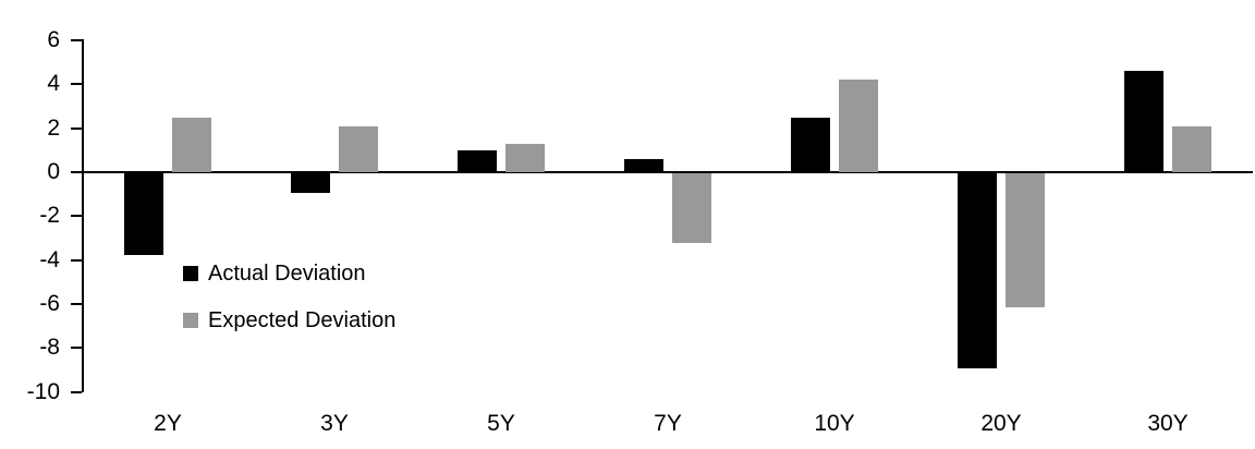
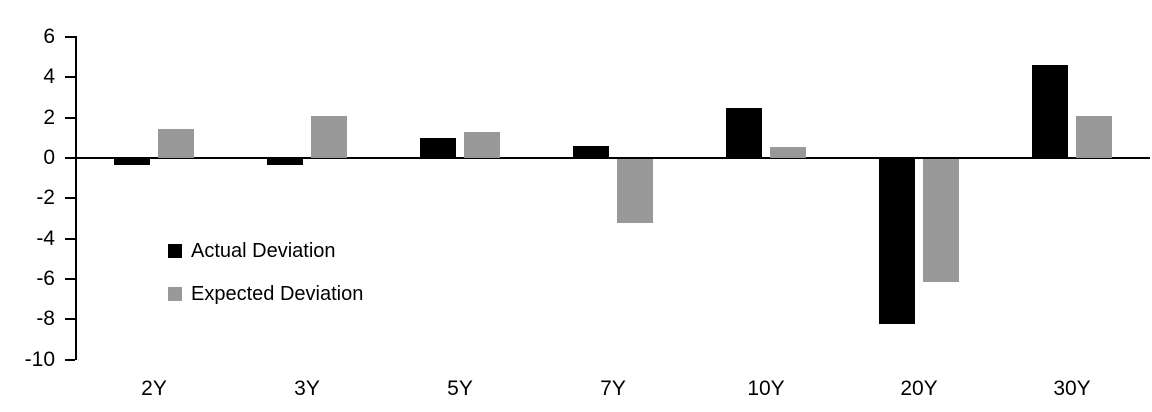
Actual Deviation/2Y: -3.7 -> -0.3
Expected Deviation/2Y: 2.5 -> 1.4
Actual Deviation/3Y: -0.9 -> -0.3
Expected Deviation/10Y: 4.2 -> 0.6
Actual Deviation/20Y: -8.9 -> -8.2
